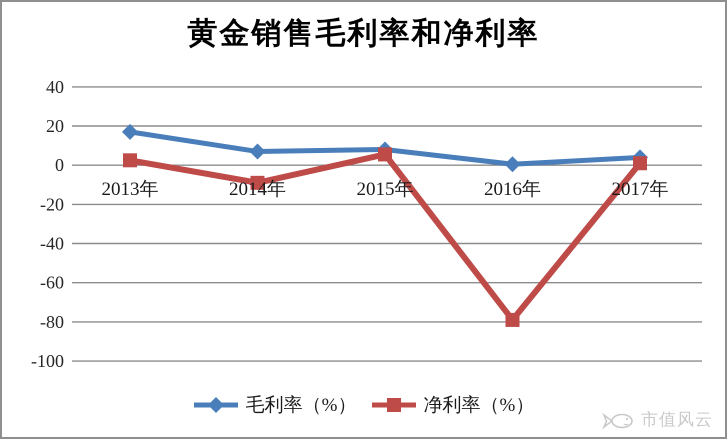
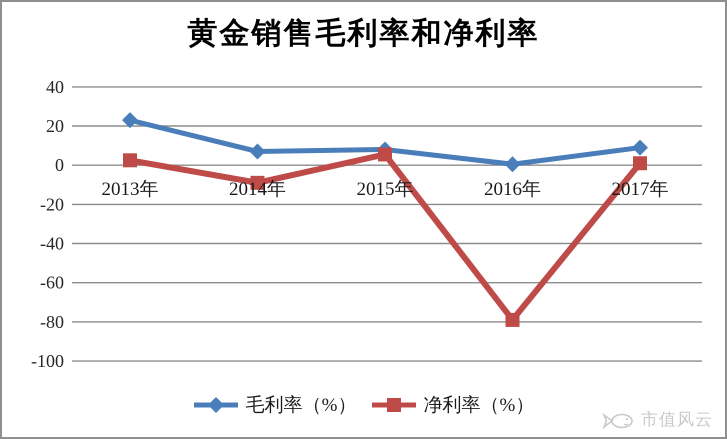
毛利率（%）/2013年: 17 -> 23
毛利率（%）/2017年: 4 -> 9
